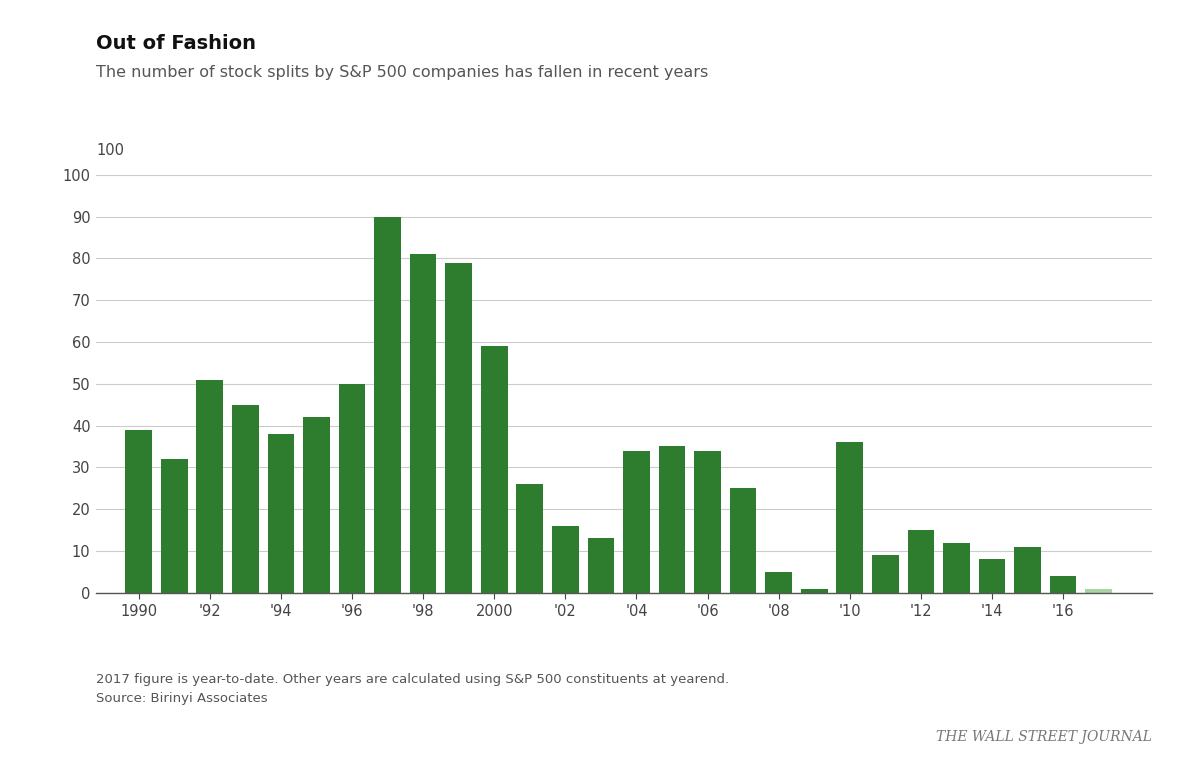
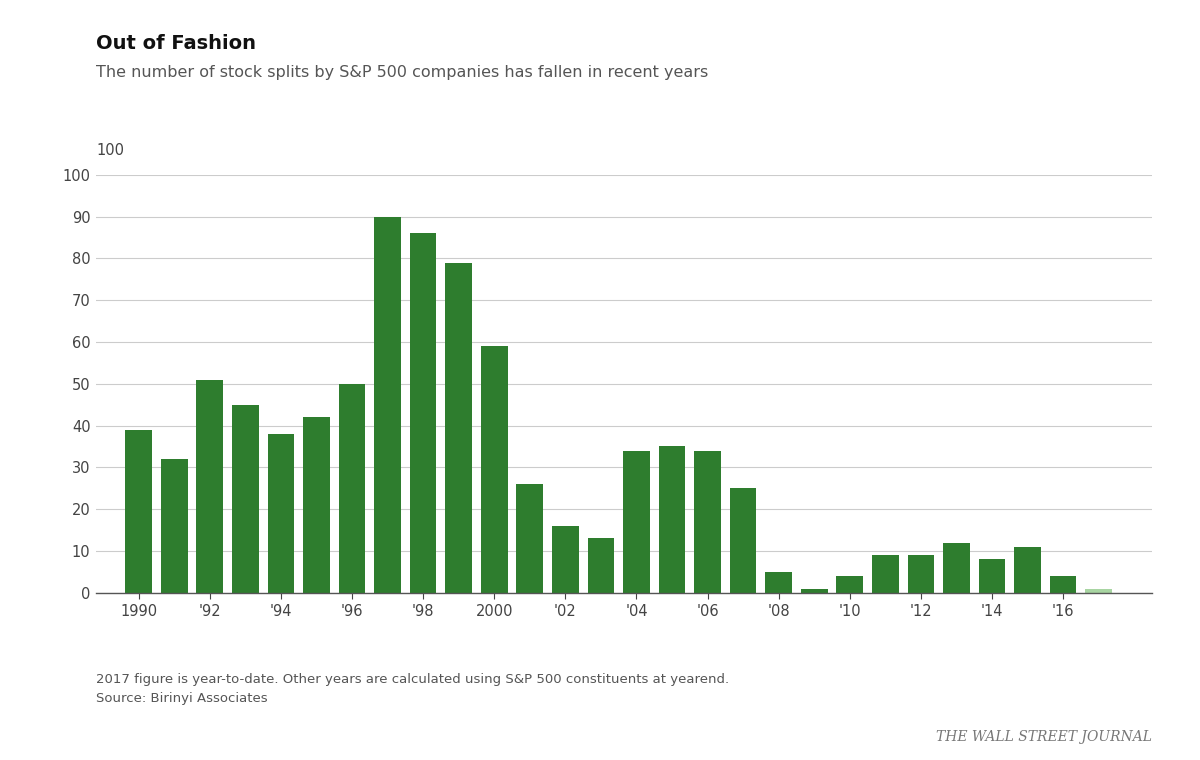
'98: 81 -> 86
'10: 36 -> 4
'12: 15 -> 9
